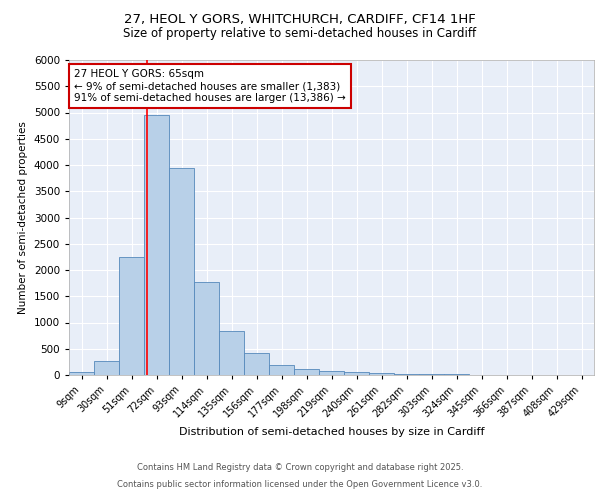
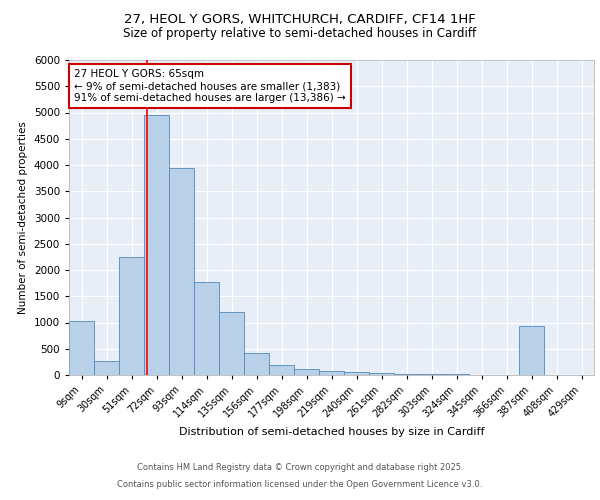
9sqm: 50 -> 1020
135sqm: 840 -> 1200
387sqm: 0 -> 940
